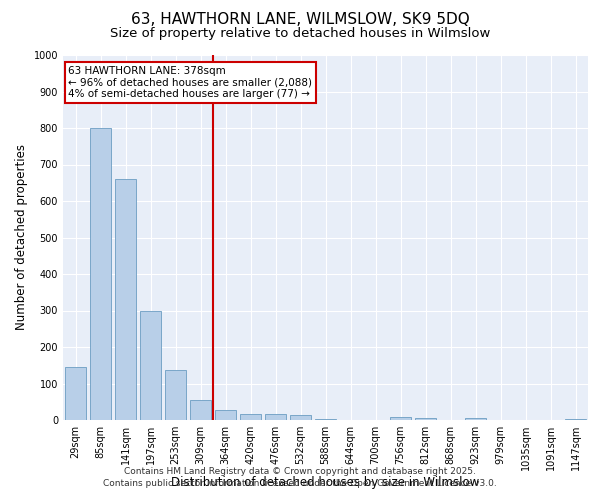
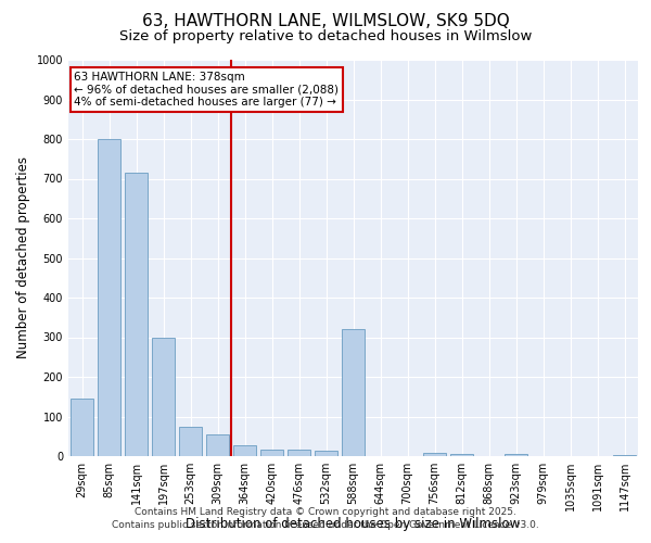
141sqm: 660 -> 715
253sqm: 137 -> 75
588sqm: 2 -> 320
